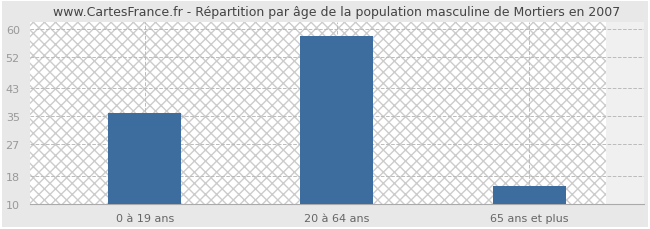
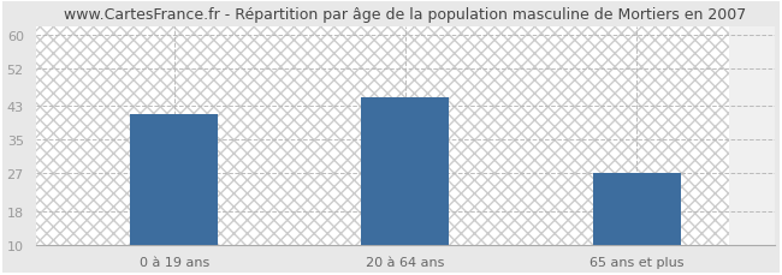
0 à 19 ans: 36 -> 41
20 à 64 ans: 58 -> 45
65 ans et plus: 15 -> 27
